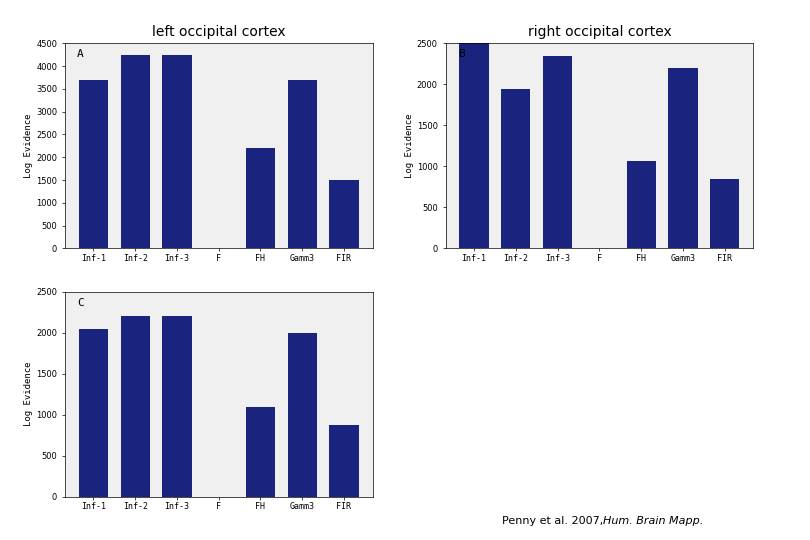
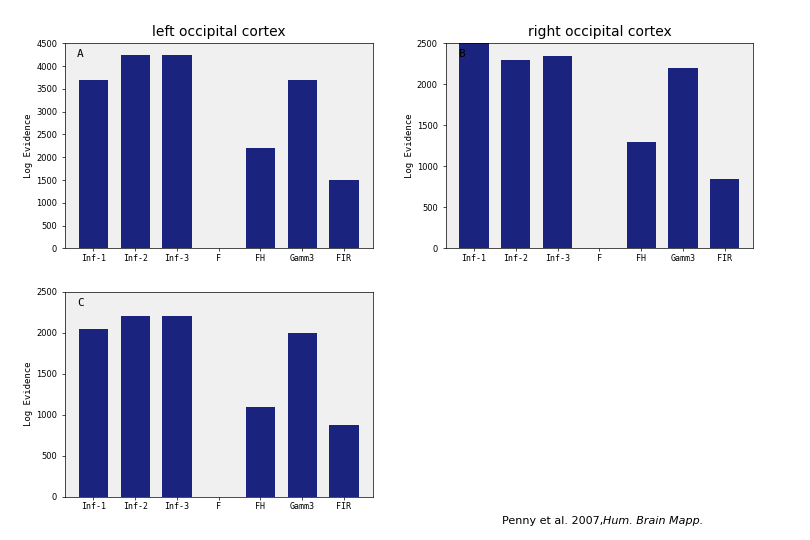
right occipital cortex/Inf-2: 1940 -> 2300
right occipital cortex/FH: 1060 -> 1300
